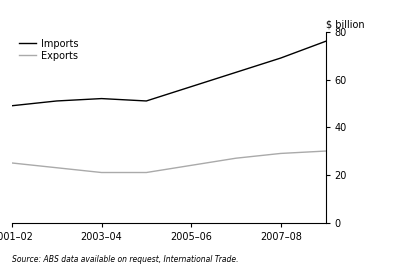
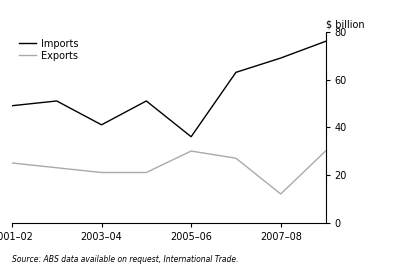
Imports/2003–04: 52 -> 41
Imports/2005–06: 57 -> 36
Exports/2005–06: 24 -> 30
Exports/2007–08: 29 -> 12
